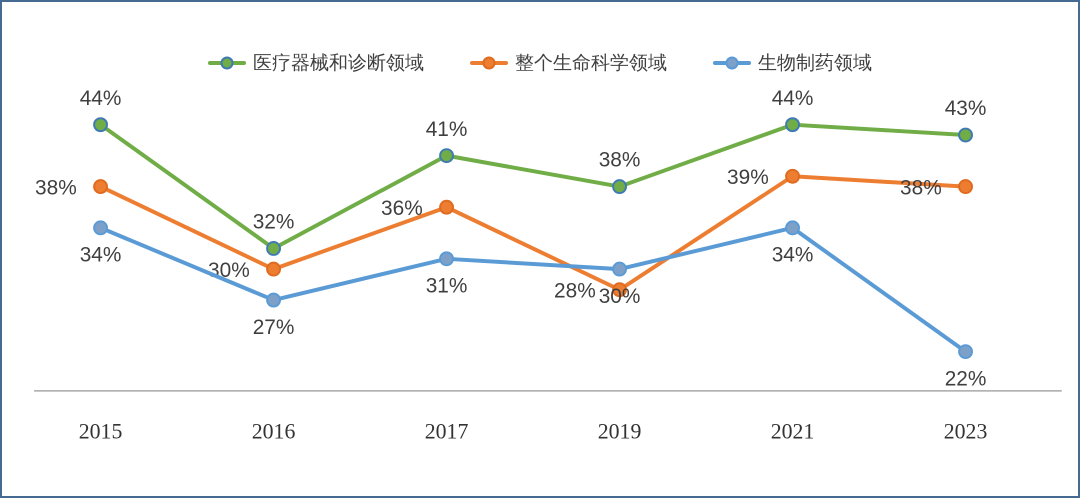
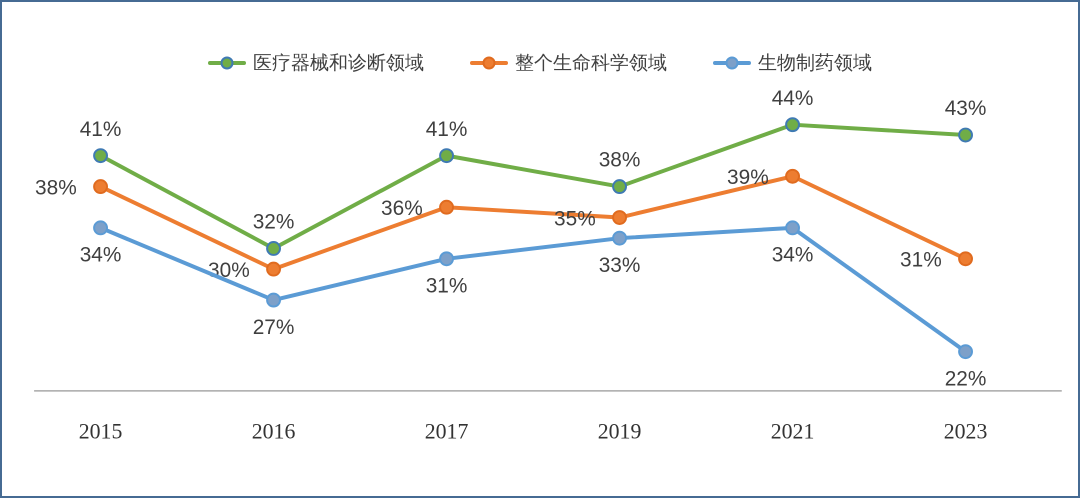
医疗器械和诊断领域/2015: 44% -> 41%
整个生命科学领域/2019: 28% -> 35%
生物制药领域/2019: 30% -> 33%
整个生命科学领域/2023: 38% -> 31%
